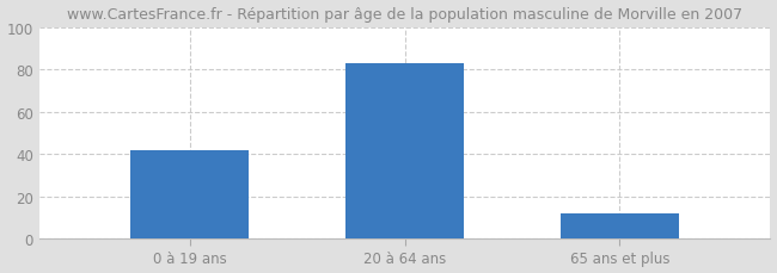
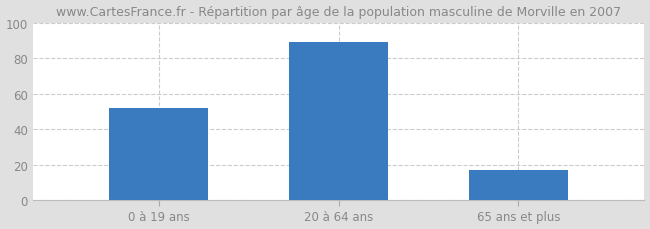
0 à 19 ans: 42 -> 52
20 à 64 ans: 83 -> 89
65 ans et plus: 12 -> 17
